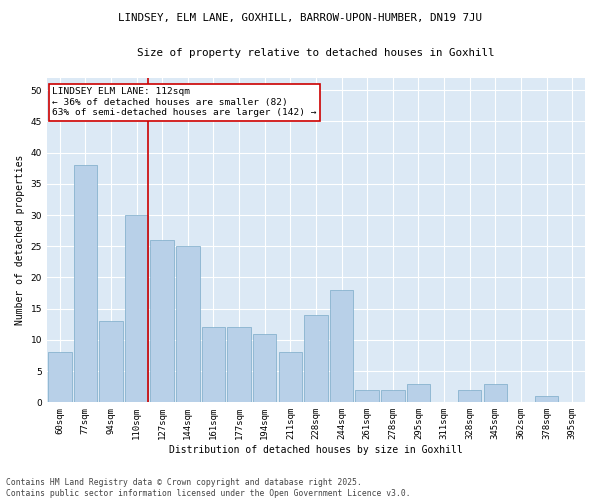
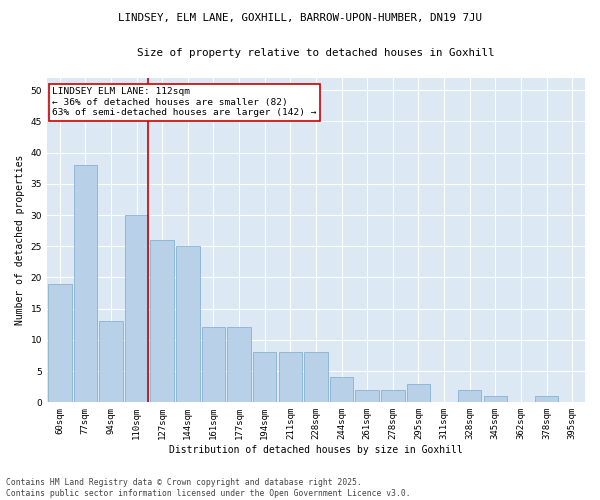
60sqm: 8 -> 19
194sqm: 11 -> 8
228sqm: 14 -> 8
244sqm: 18 -> 4
345sqm: 3 -> 1
